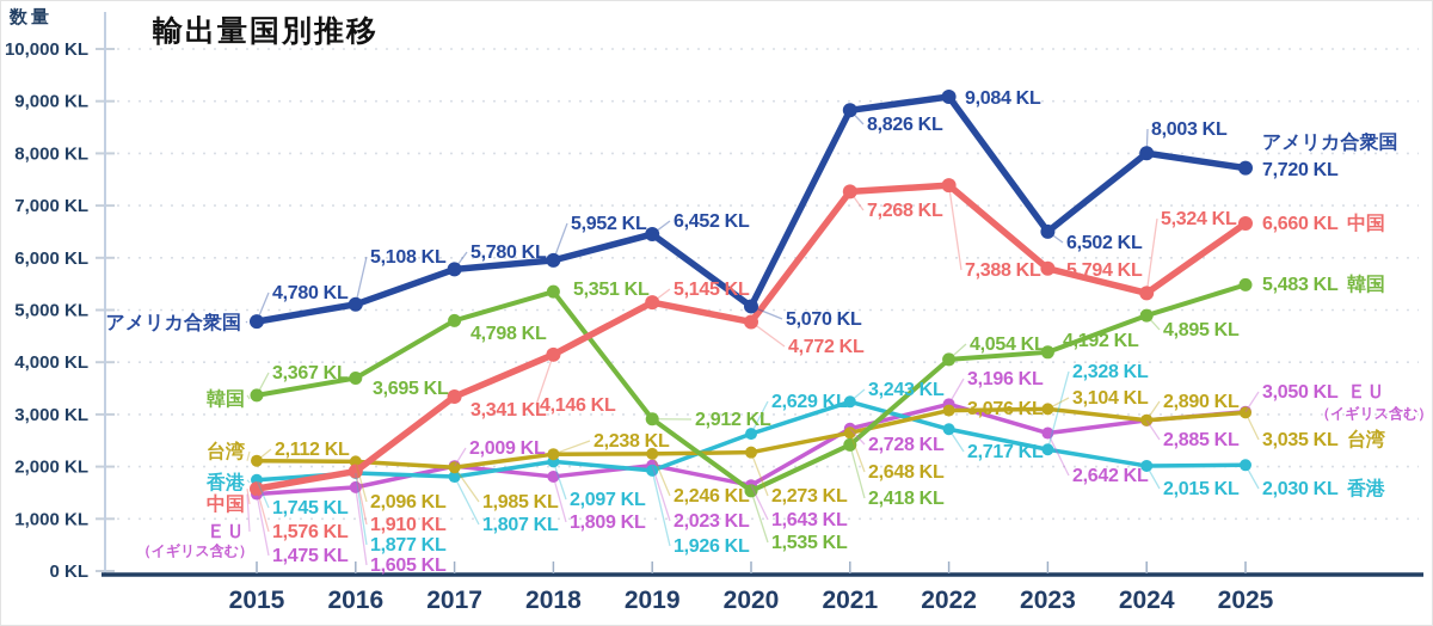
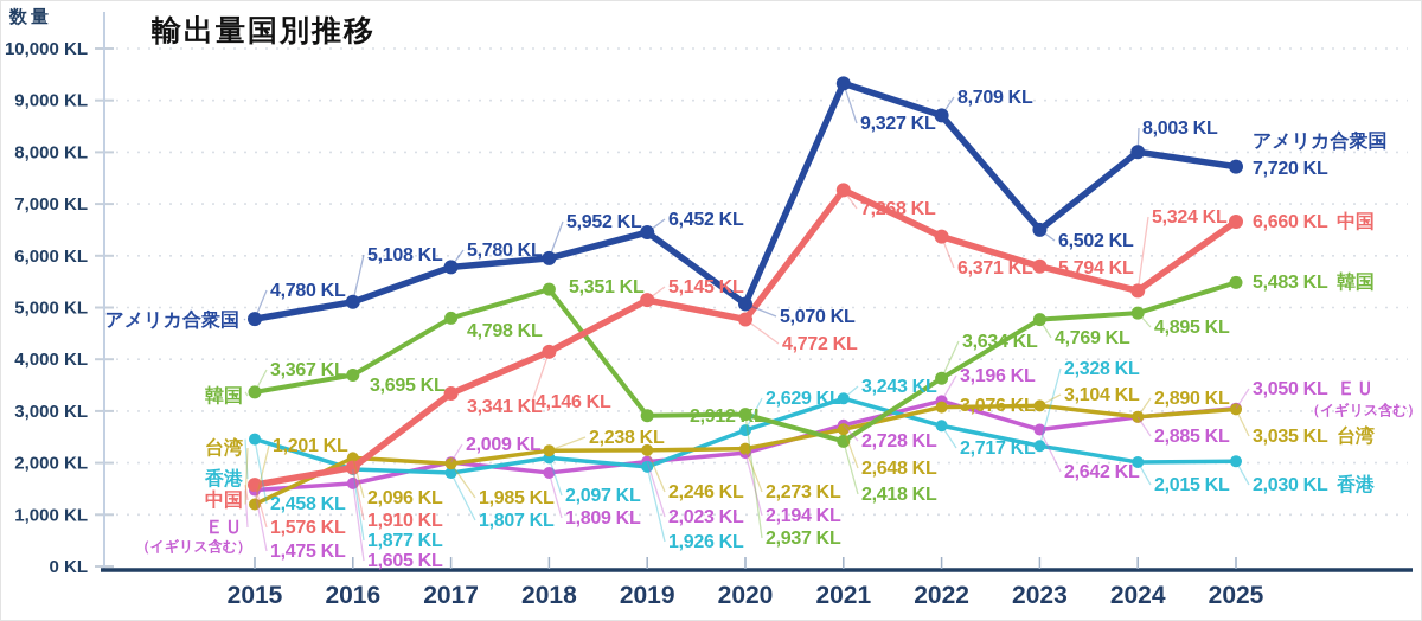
台湾/2015: 2,112 -> 1,201
香港/2015: 1,745 -> 2,458
韓国/2020: 1,535 -> 2,937
ＥＵ/2020: 1,643 -> 2,194
アメリカ合衆国/2021: 8,826 -> 9,327
アメリカ合衆国/2022: 9,084 -> 8,709
中国/2022: 7,388 -> 6,371
韓国/2022: 4,054 -> 3,634
韓国/2023: 4,192 -> 4,769
